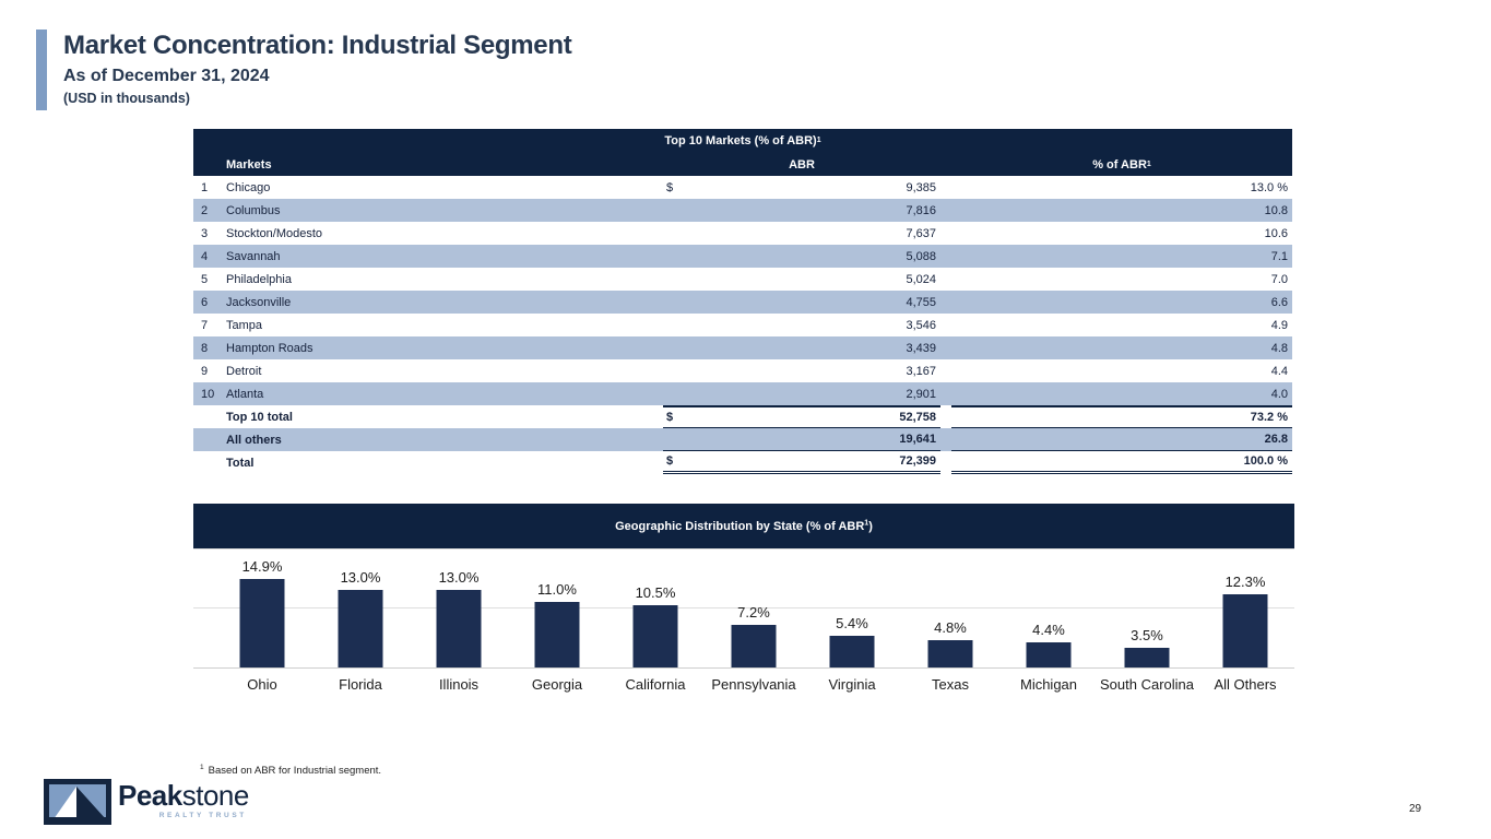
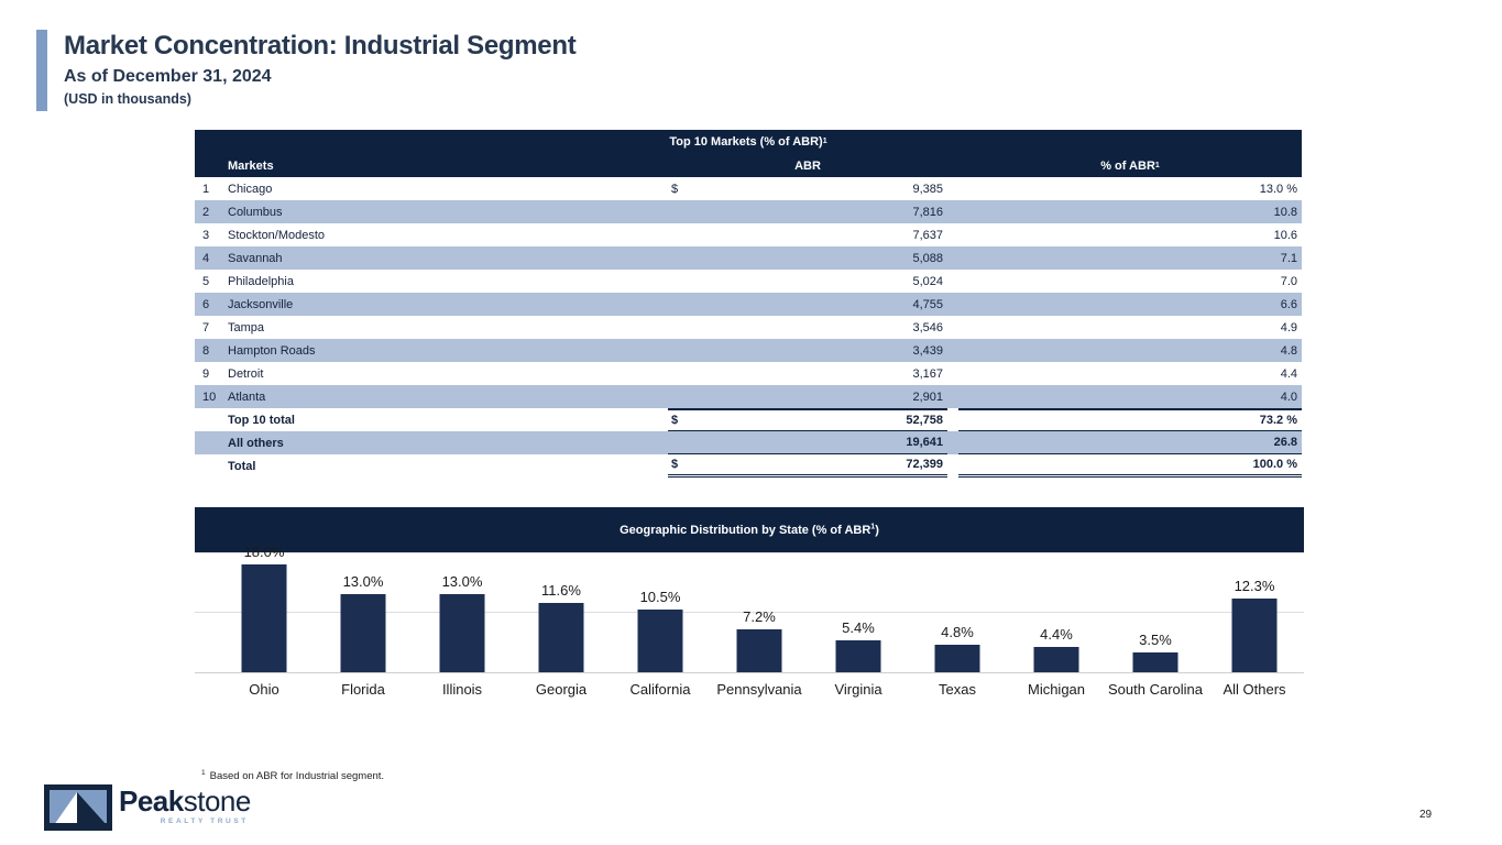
Ohio: 14.9% -> 18.0%
Georgia: 11.0% -> 11.6%
